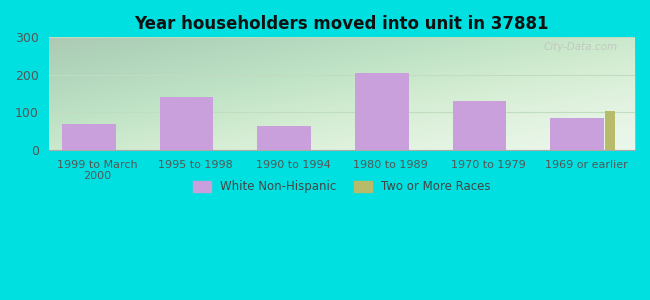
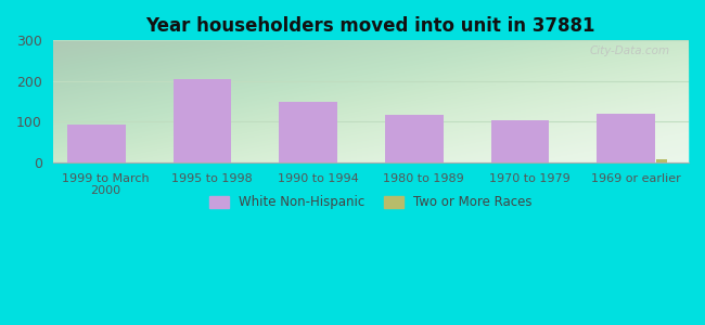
White Non-Hispanic/1999 to March 2000: 70 -> 93
White Non-Hispanic/1995 to 1998: 140 -> 205
White Non-Hispanic/1990 to 1994: 65 -> 150
White Non-Hispanic/1980 to 1989: 205 -> 116
White Non-Hispanic/1970 to 1979: 130 -> 103
White Non-Hispanic/1969 or earlier: 85 -> 119
Two or More Races/1969 or earlier: 105 -> 7
